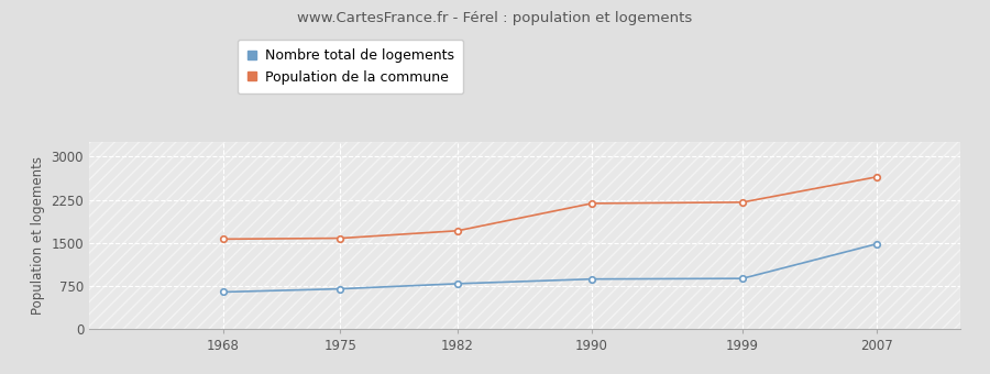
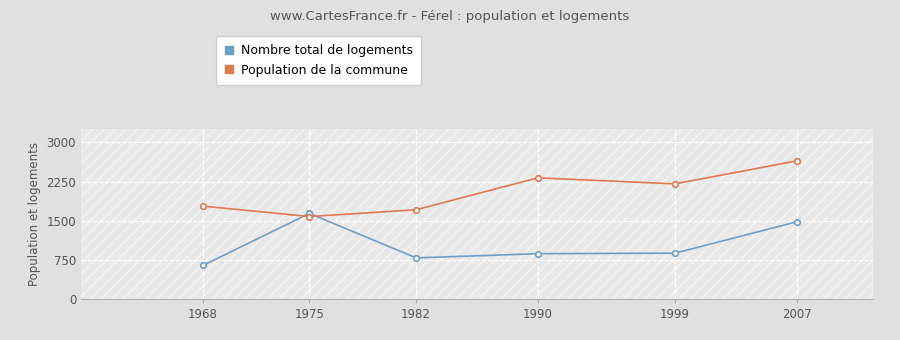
Population de la commune/1968: 1560 -> 1780
Nombre total de logements/1975: 700 -> 1640
Population de la commune/1990: 2180 -> 2320
